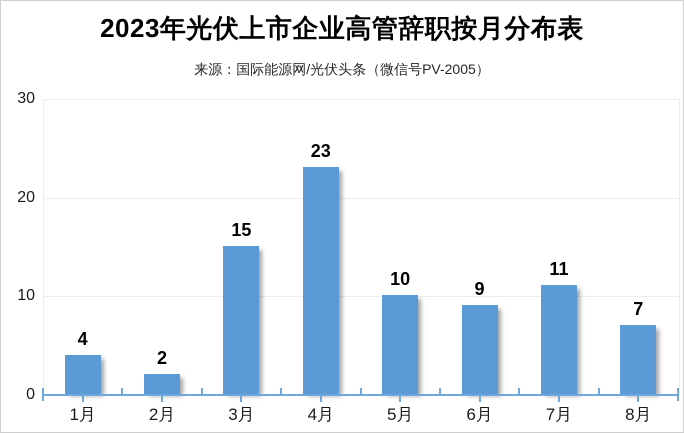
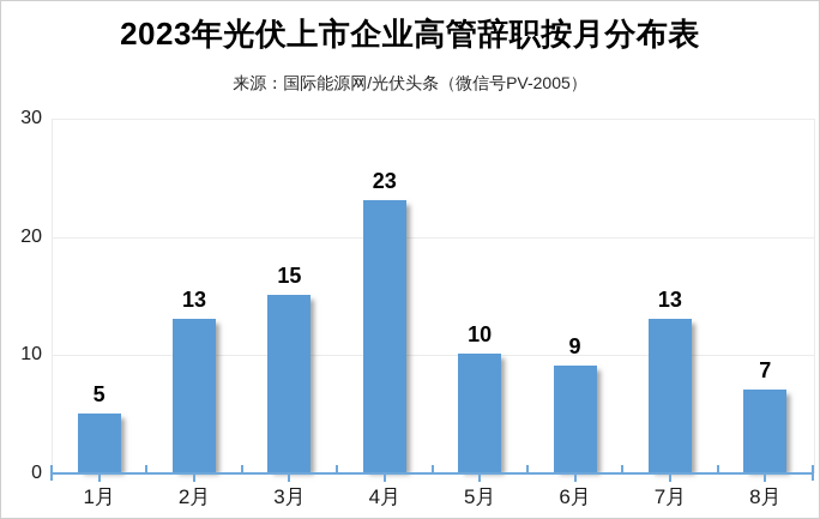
1月: 4 -> 5
2月: 2 -> 13
7月: 11 -> 13
